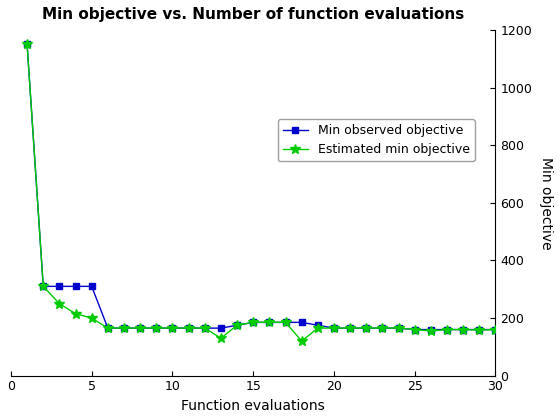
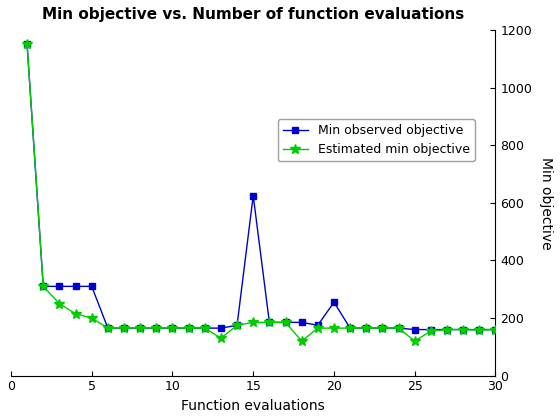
Min observed objective/15: 185 -> 625
Min observed objective/20: 165 -> 255
Estimated min objective/25: 160 -> 120
